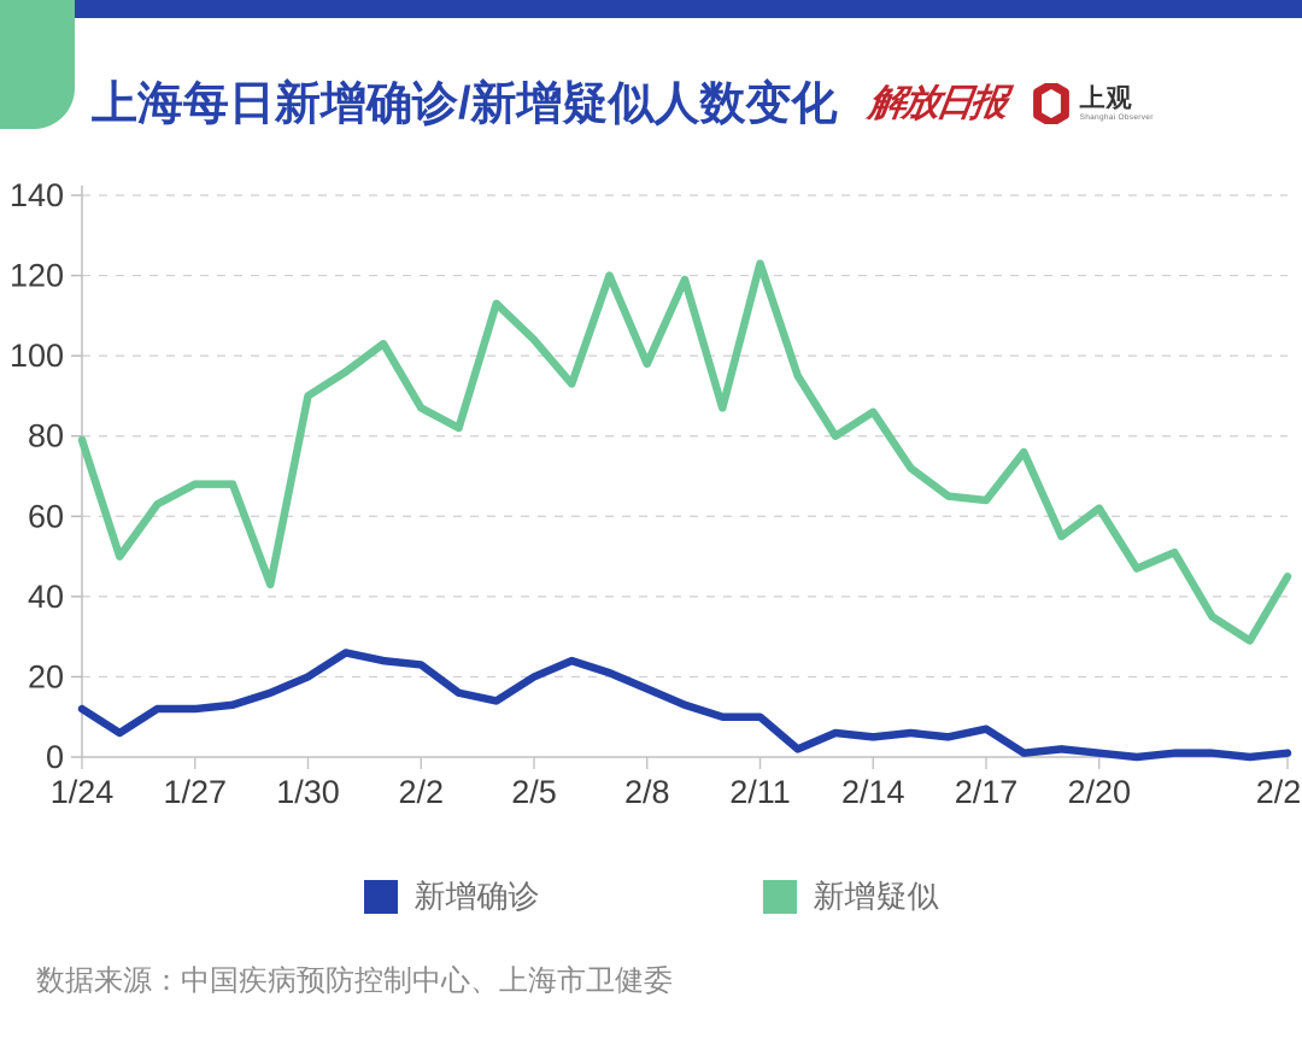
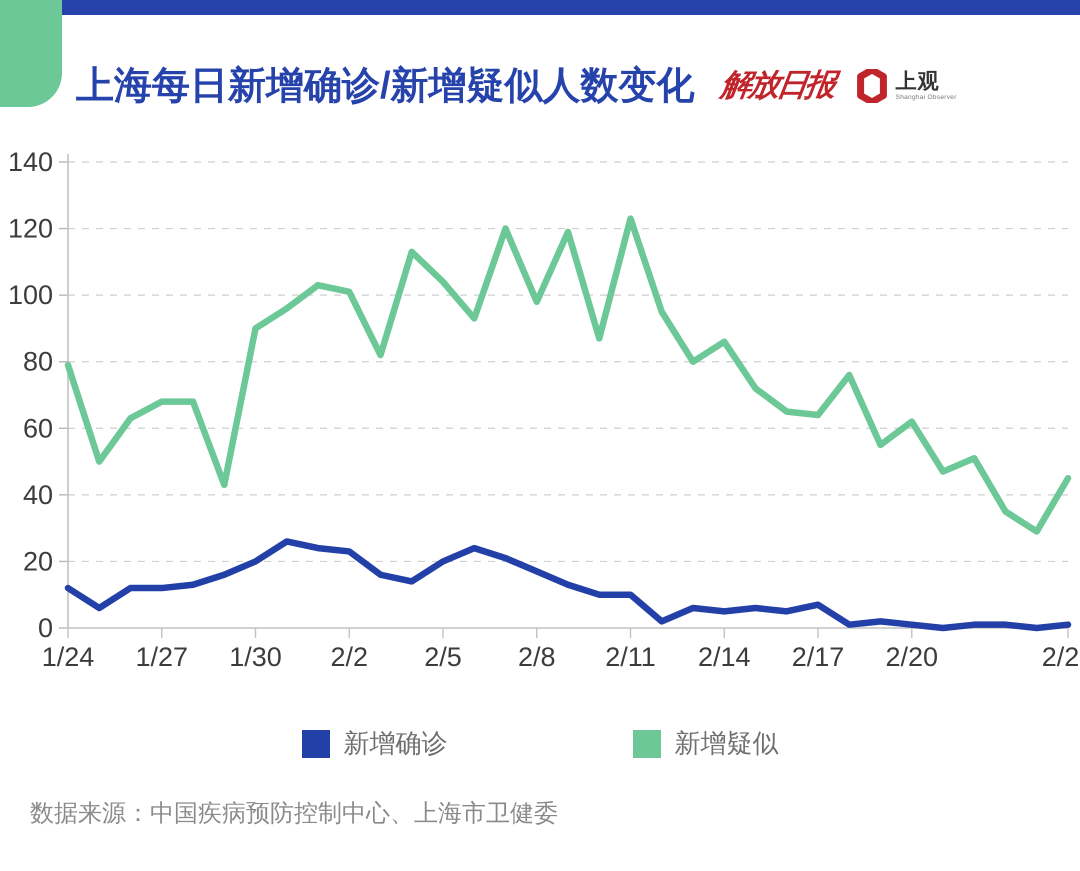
新增疑似/2/2: 87 -> 101
